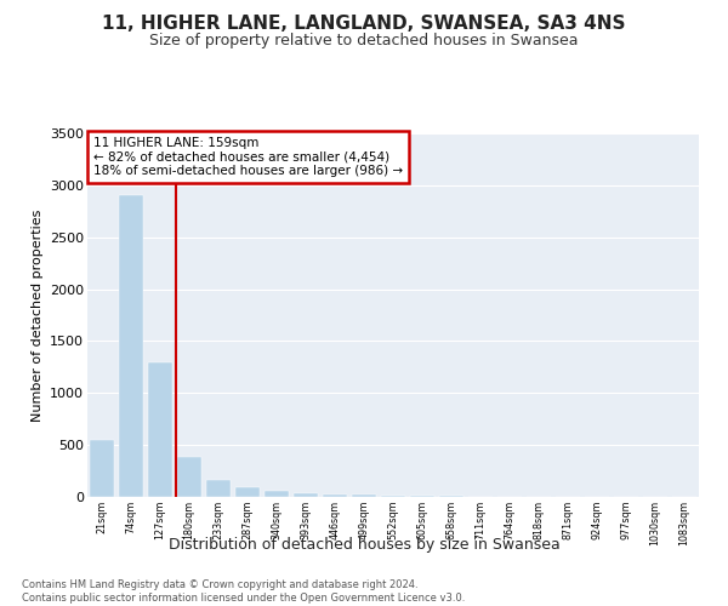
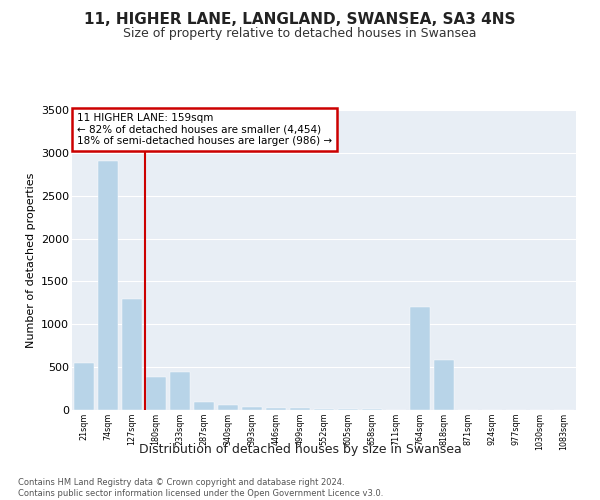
233sqm: 160 -> 440
764sqm: 0 -> 1200
818sqm: 0 -> 580
